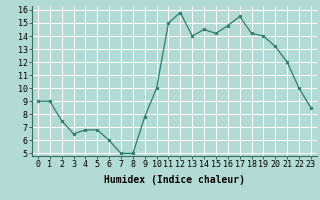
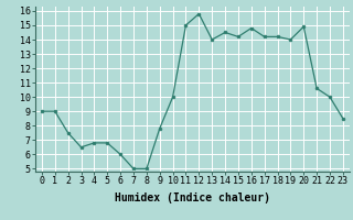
17: 15.5 -> 14.2
20: 13.2 -> 14.9
21: 12.0 -> 10.6
